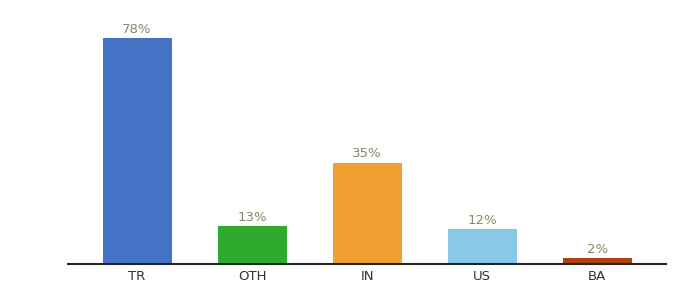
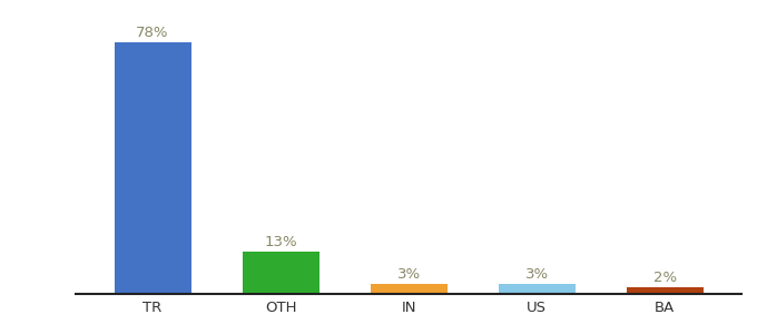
IN: 35% -> 3%
US: 12% -> 3%
